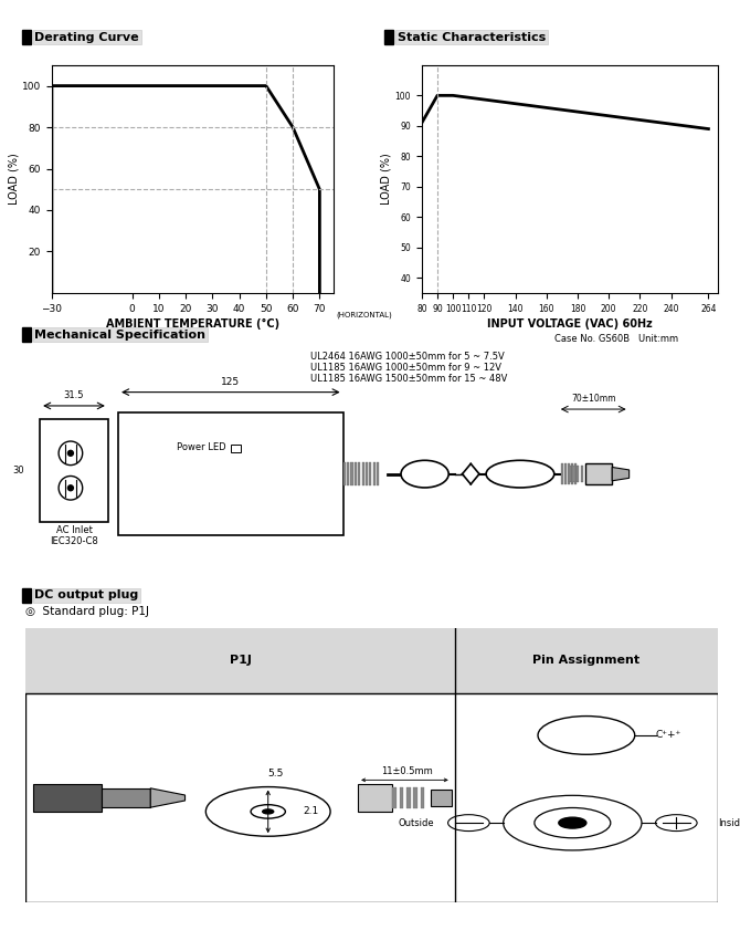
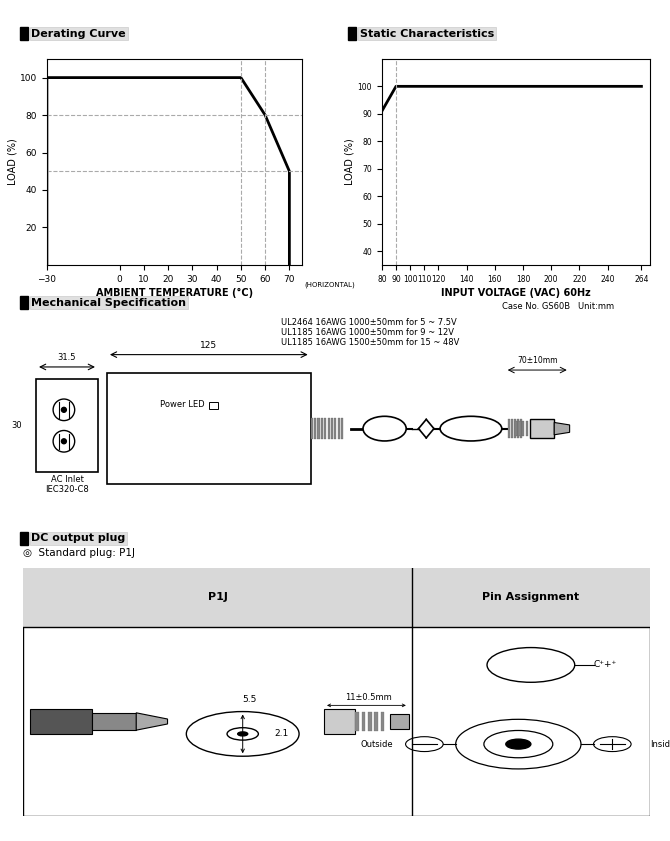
264: 89 -> 100
